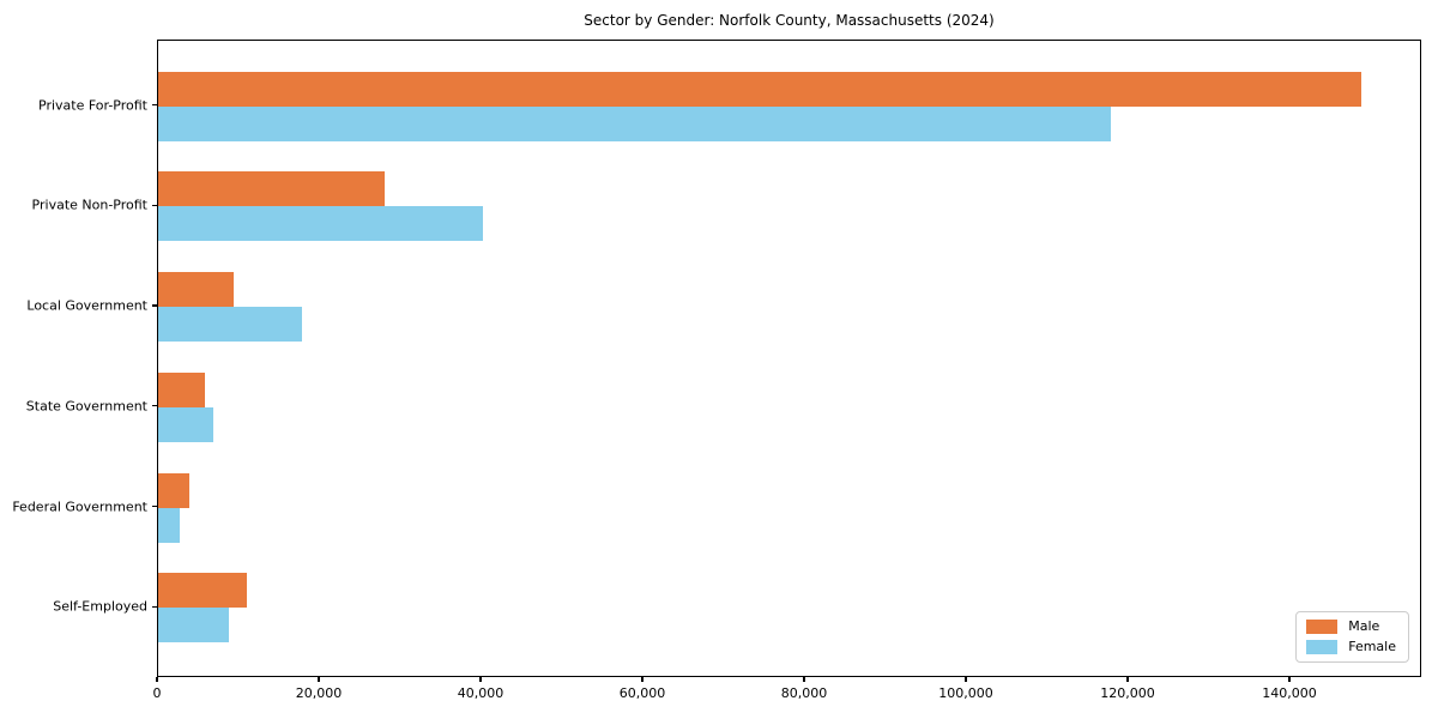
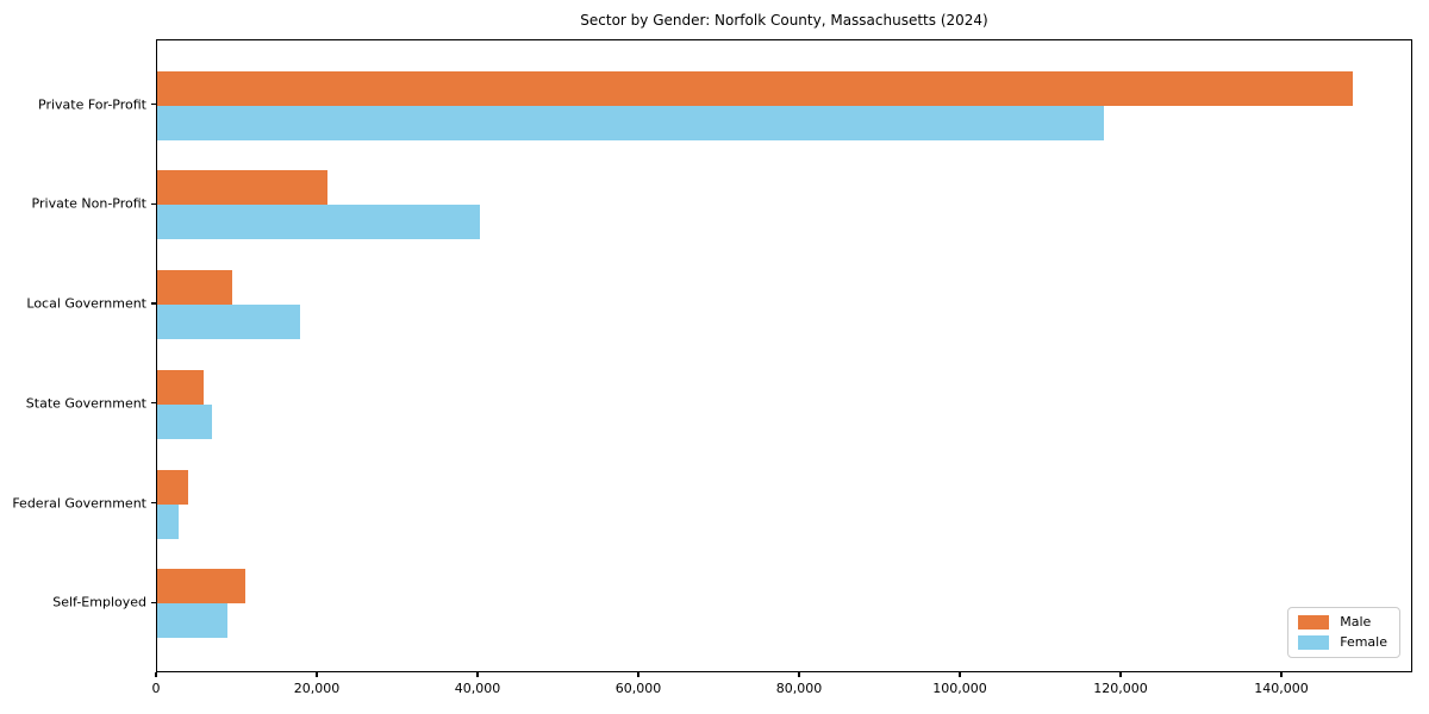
Male/Private Non-Profit: 28000 -> 21000
